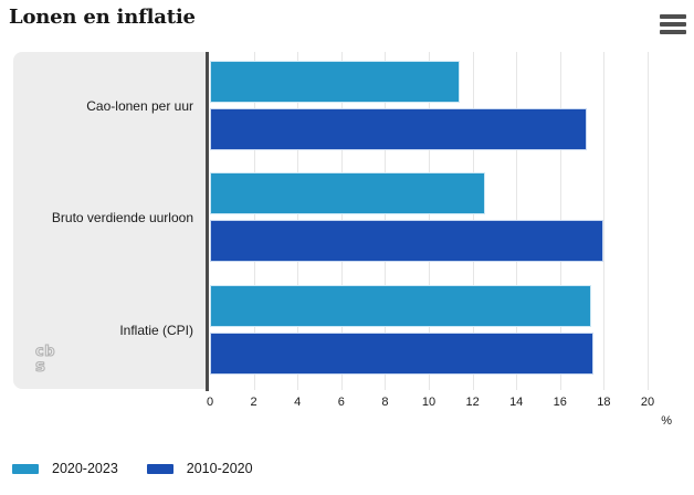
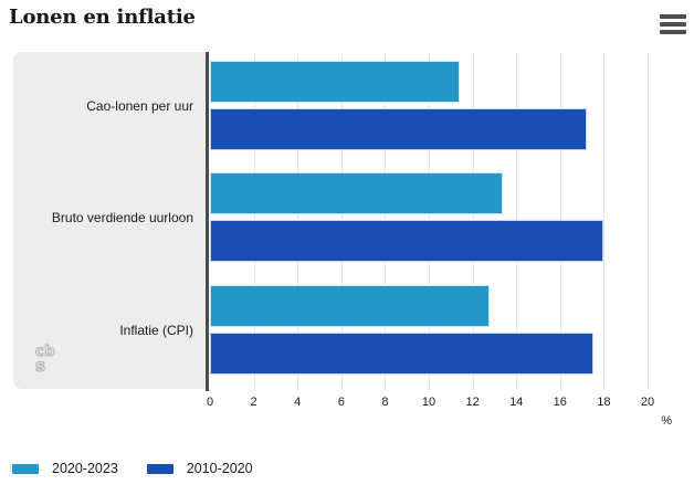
2020-2023/Bruto verdiende uurloon: 12.6 -> 13.4
2020-2023/Inflatie (CPI): 17.4 -> 12.8
